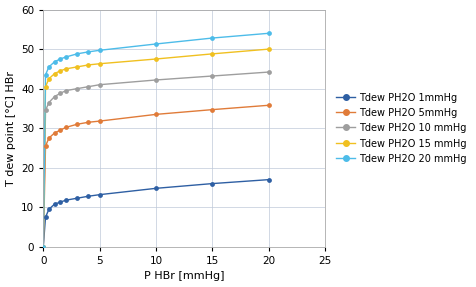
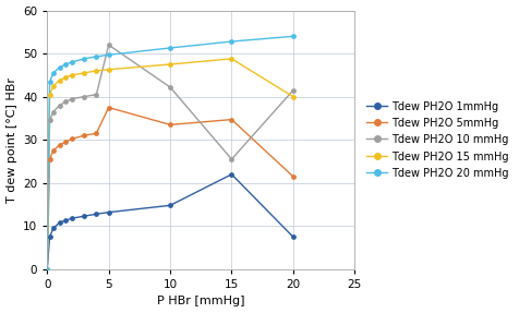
Tdew PH2O 5mmHg/5: 31.8 -> 37.5
Tdew PH2O 10 mmHg/5: 41.0 -> 52.0
Tdew PH2O 1mmHg/15: 16.0 -> 22.0
Tdew PH2O 10 mmHg/15: 43.2 -> 25.5
Tdew PH2O 1mmHg/20: 17.0 -> 7.5
Tdew PH2O 5mmHg/20: 35.8 -> 21.5
Tdew PH2O 10 mmHg/20: 44.2 -> 41.5
Tdew PH2O 15 mmHg/20: 50.0 -> 40.0
